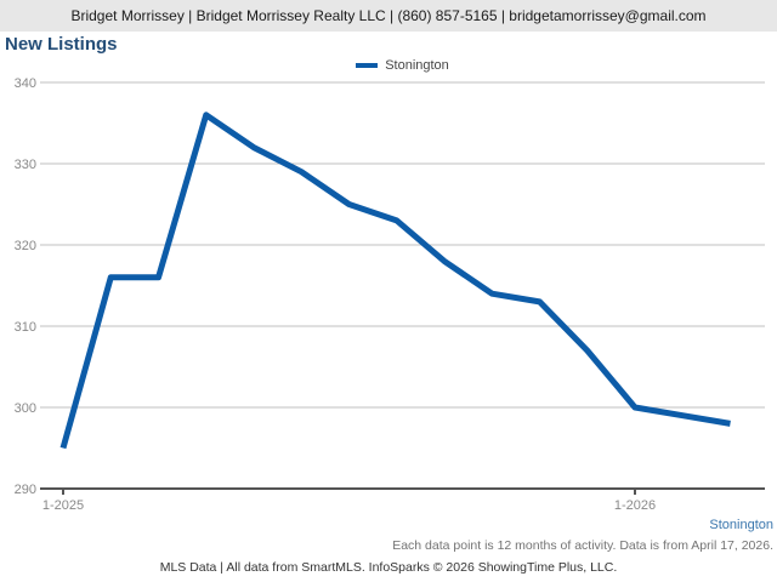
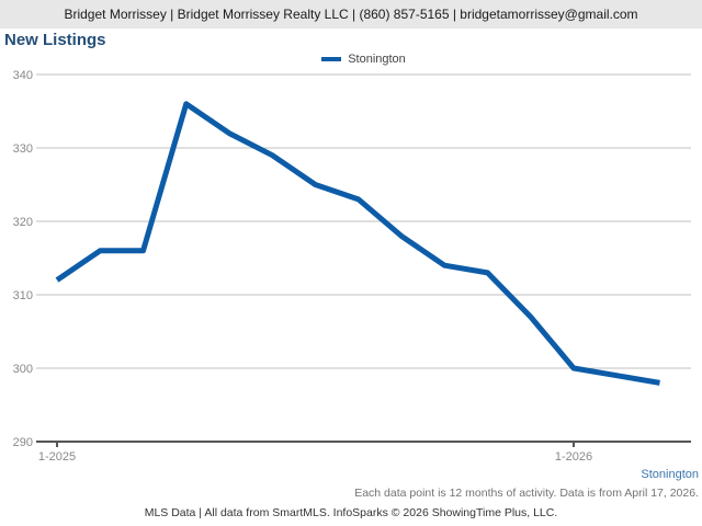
1-2025: 295 -> 312
